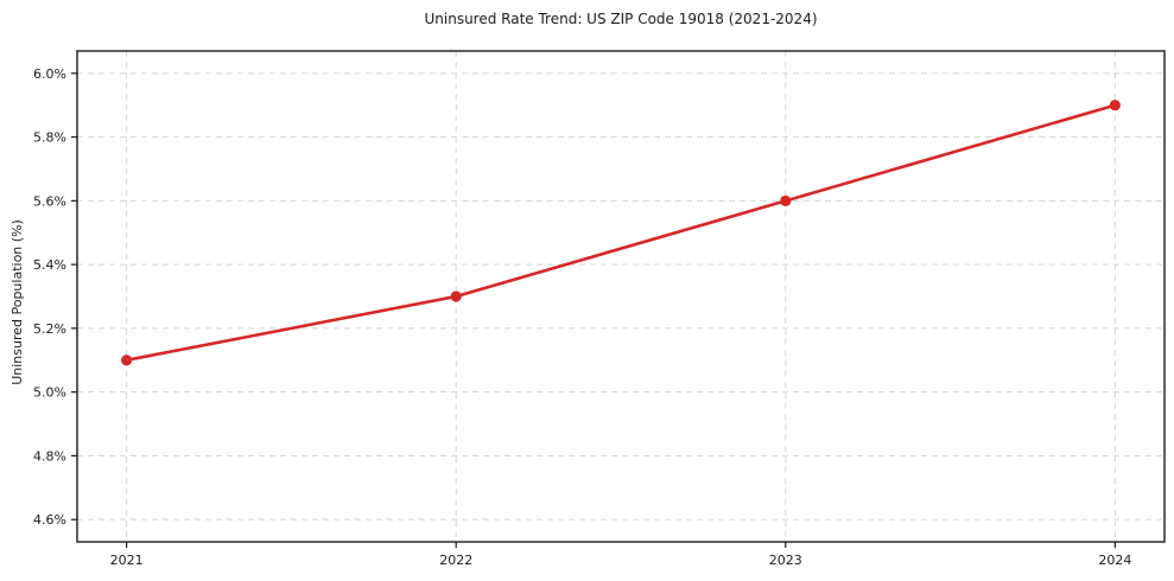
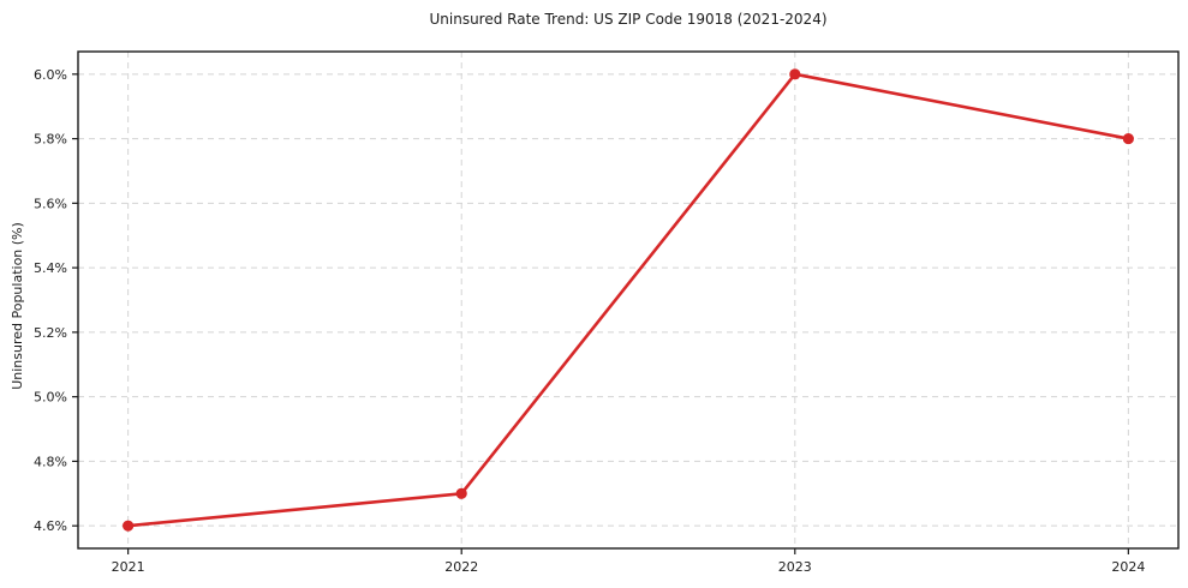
2021: 5.1% -> 4.6%
2022: 5.3% -> 4.7%
2023: 5.6% -> 6.0%
2024: 5.9% -> 5.8%
